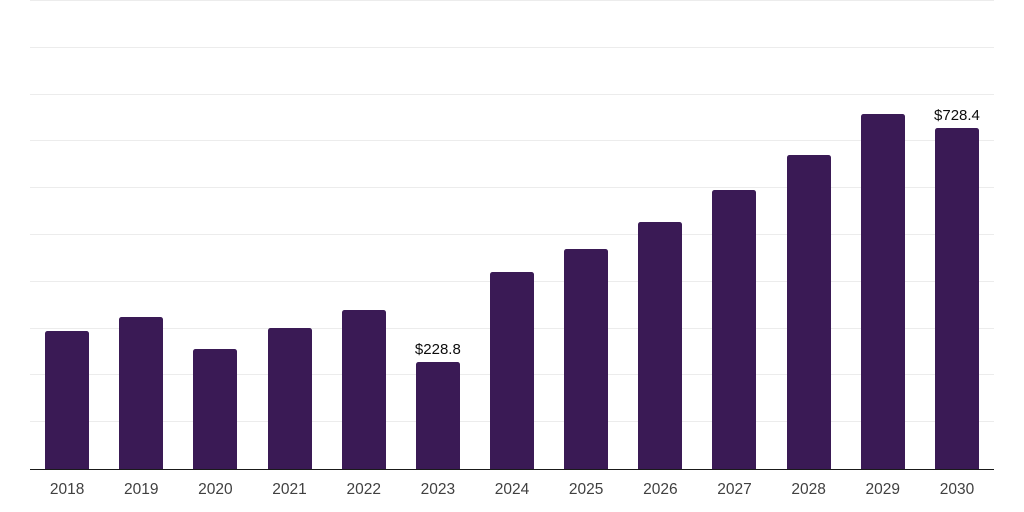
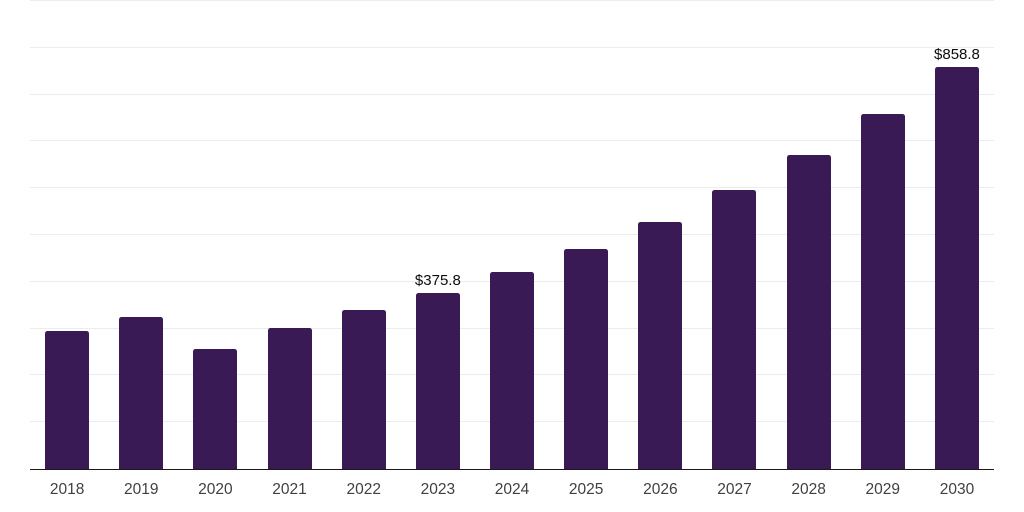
2023: $228.8 -> $375.8
2030: $728.4 -> $858.8
